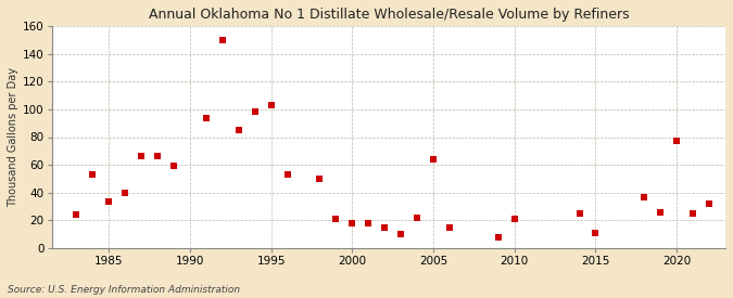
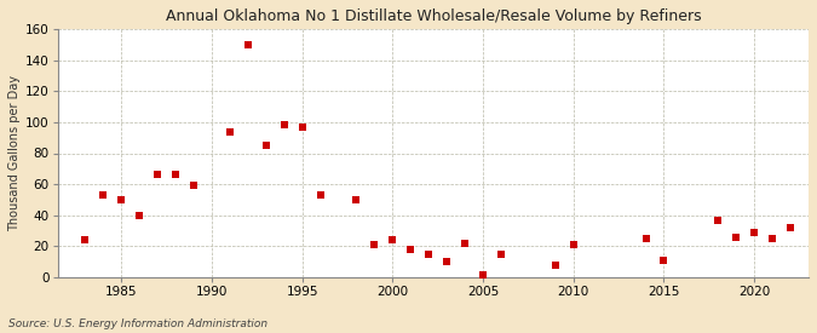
1985: 34 -> 50
1995: 103 -> 97
2000: 18 -> 24
2005: 64 -> 2
2020: 77 -> 29
